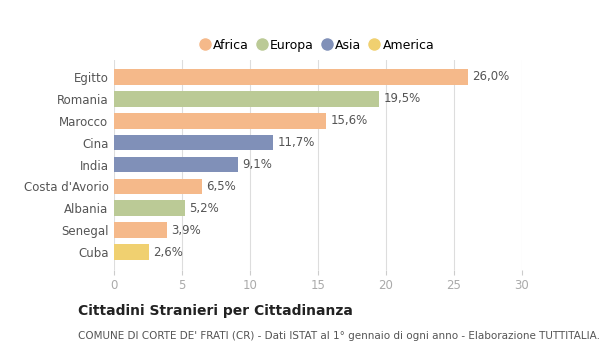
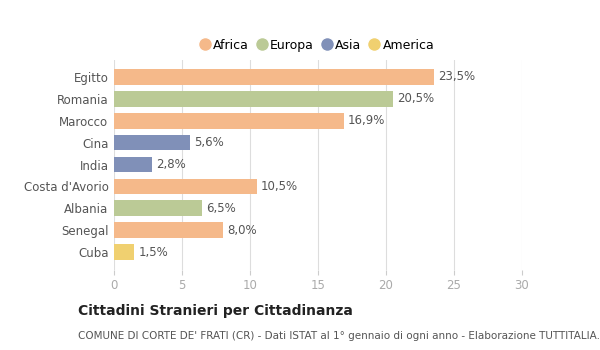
Egitto: 26,0% -> 23,5%
Romania: 19,5% -> 20,5%
Marocco: 15,6% -> 16,9%
Cina: 11,7% -> 5,6%
India: 9,1% -> 2,8%
Costa d'Avorio: 6,5% -> 10,5%
Albania: 5,2% -> 6,5%
Senegal: 3,9% -> 8,0%
Cuba: 2,6% -> 1,5%
